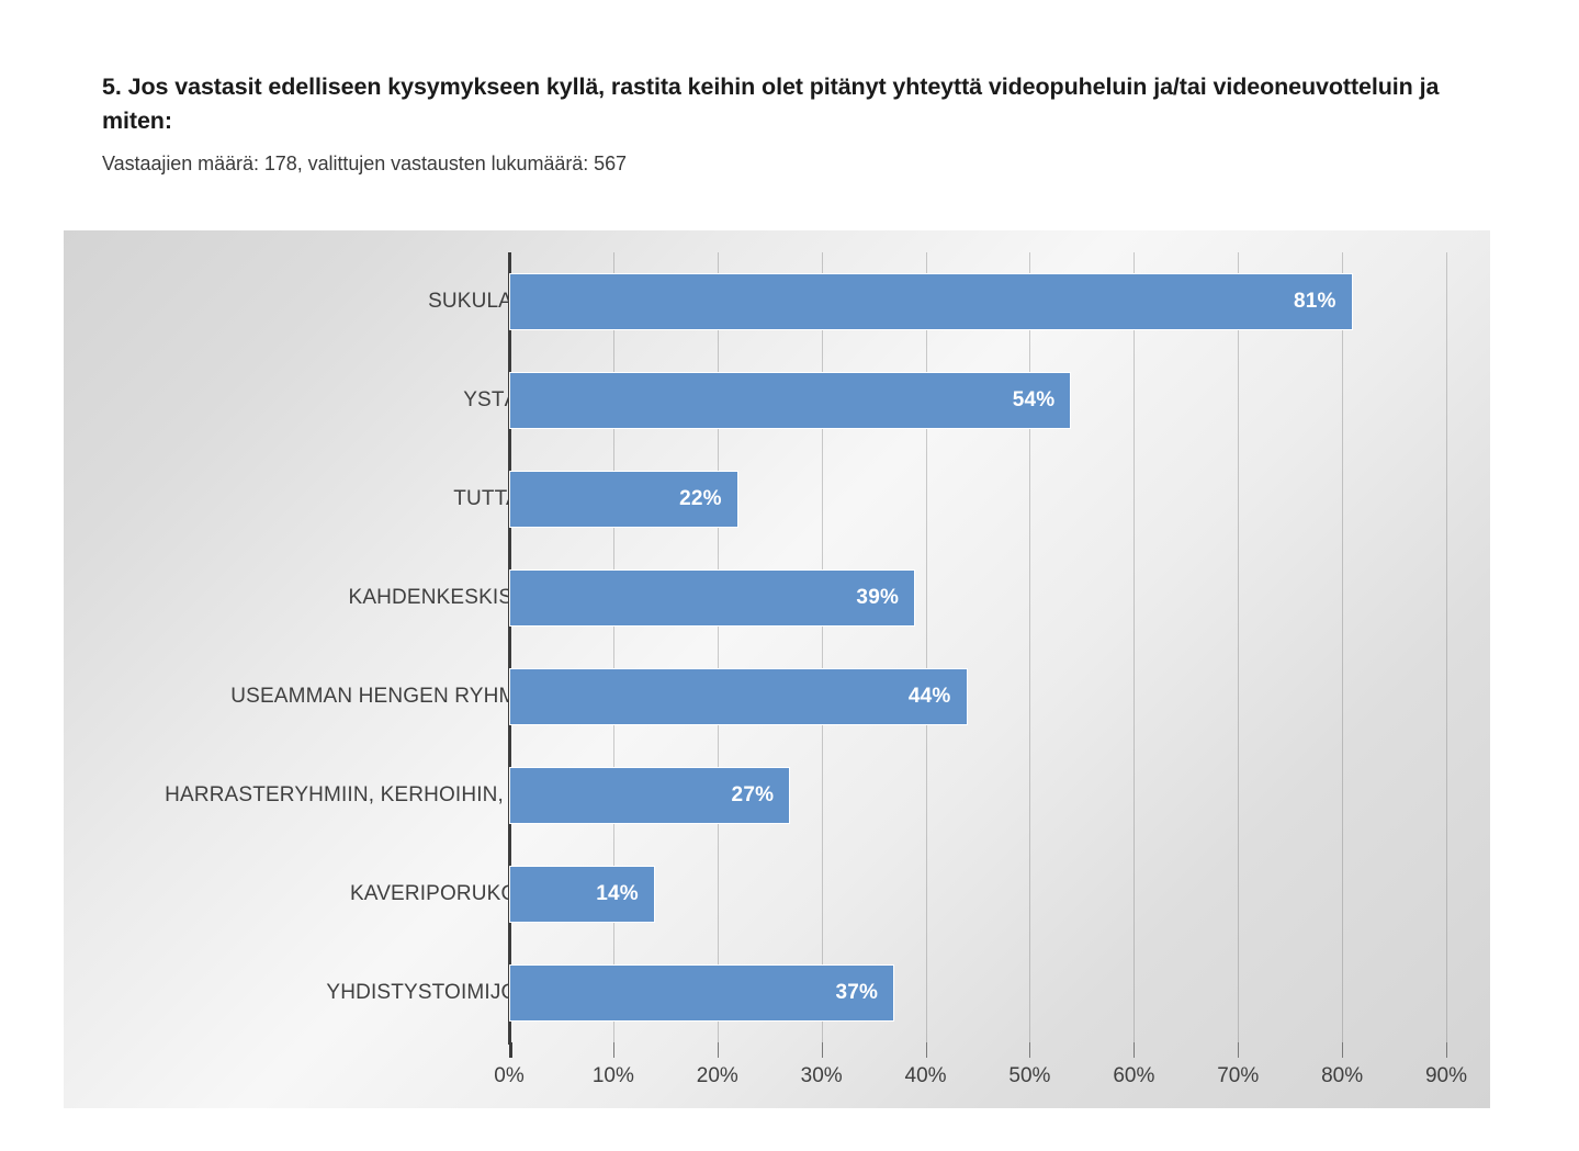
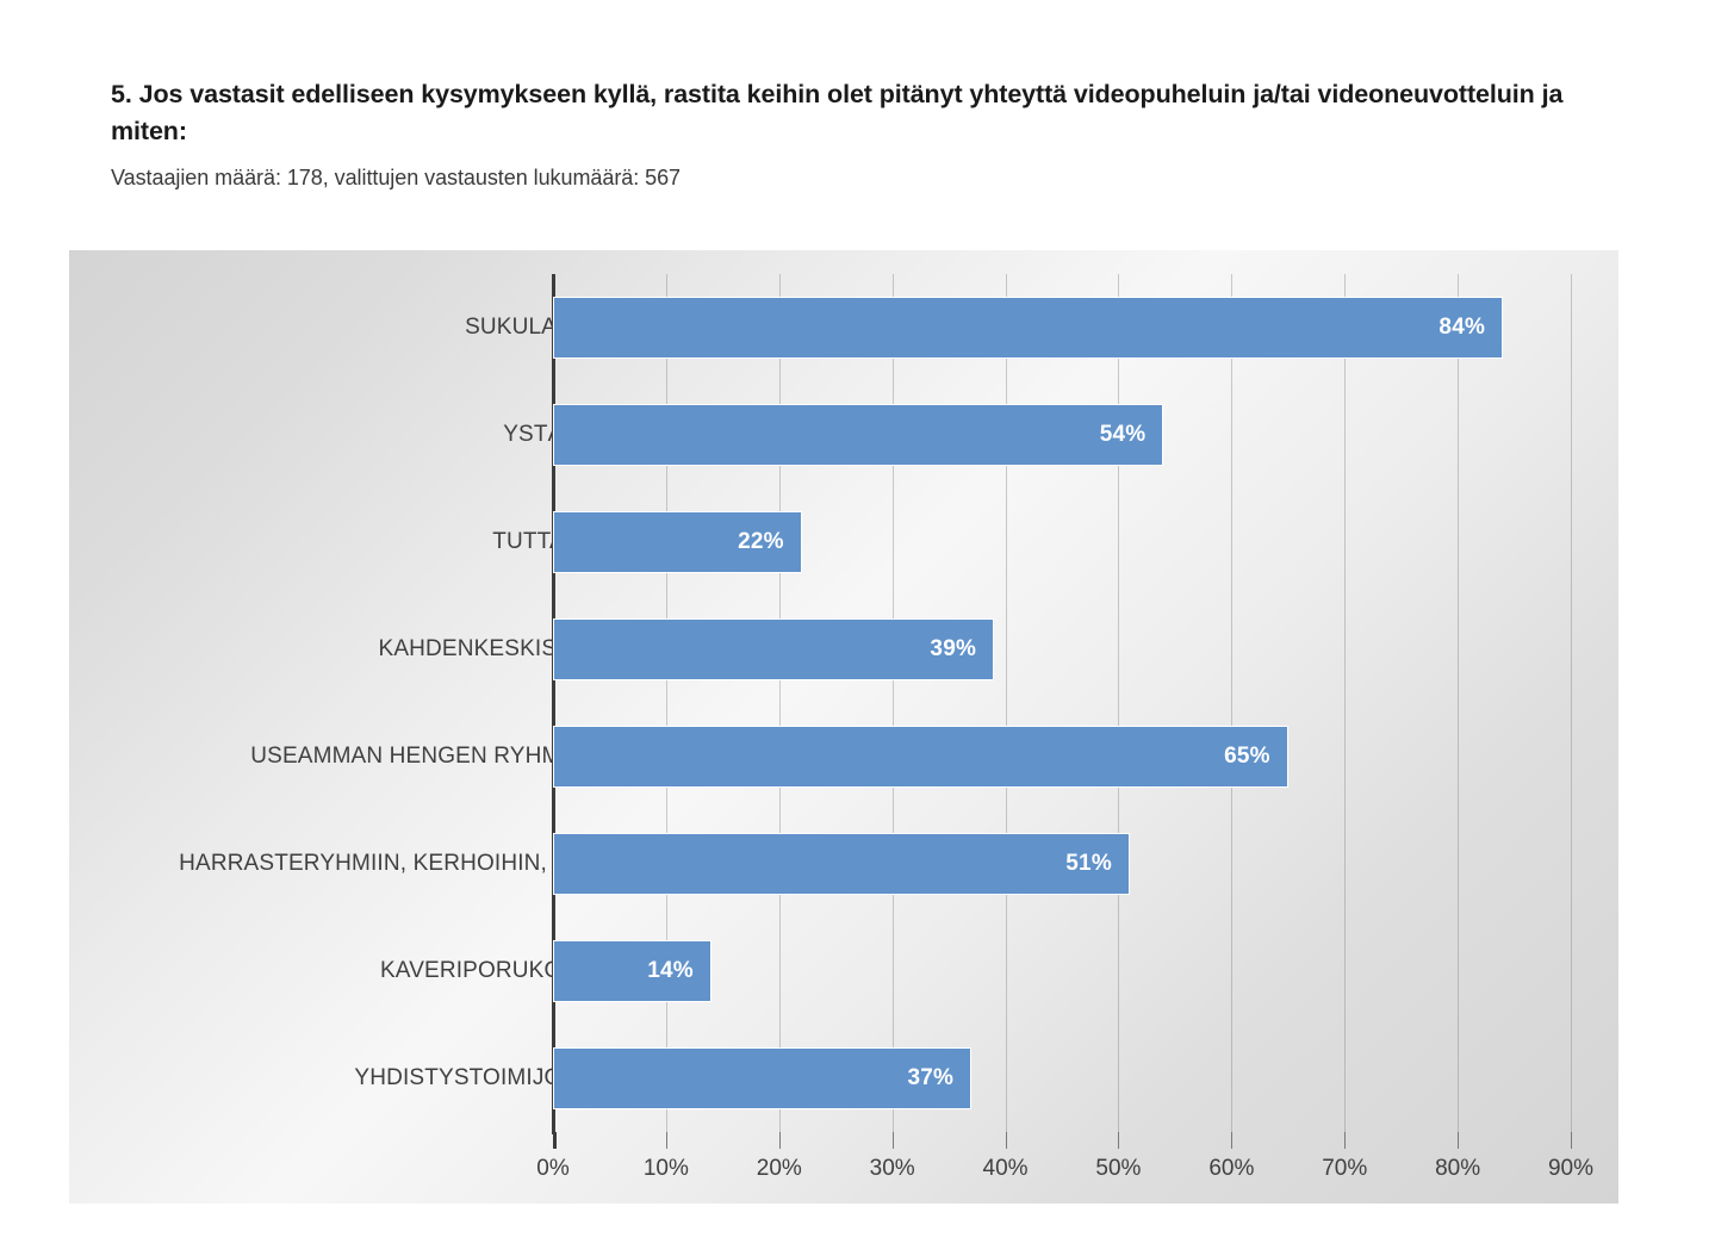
SUKULAISIIN: 81% -> 84%
USEAMMAN HENGEN RYHMÄNÄ: 44% -> 65%
HARRASTERYHMIIN, KERHOIHIN, TMS.: 27% -> 51%
